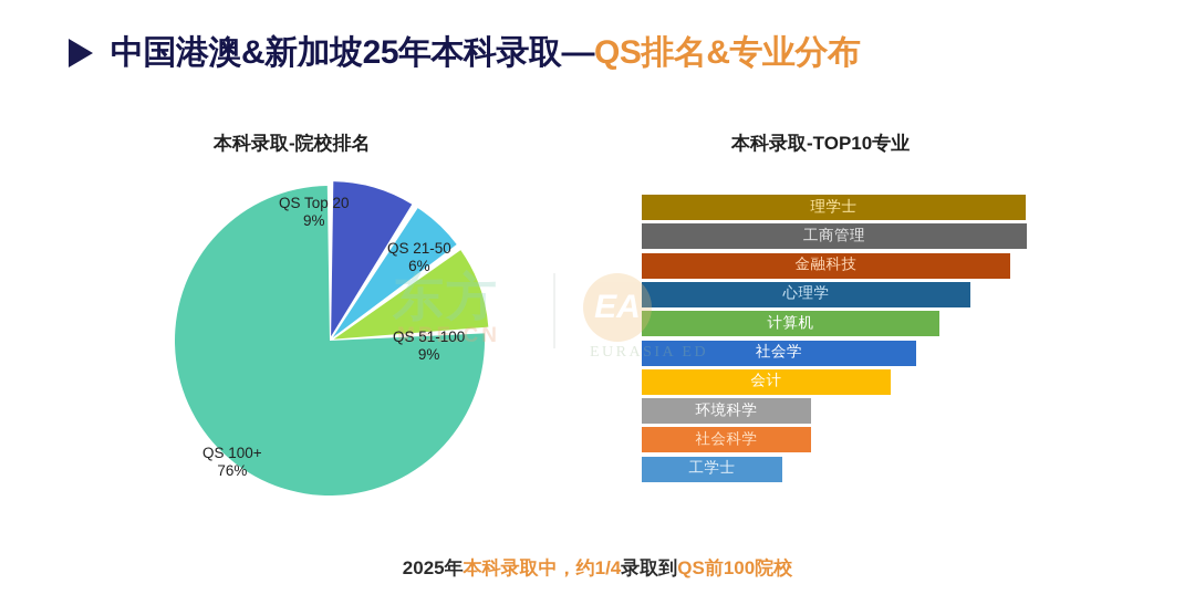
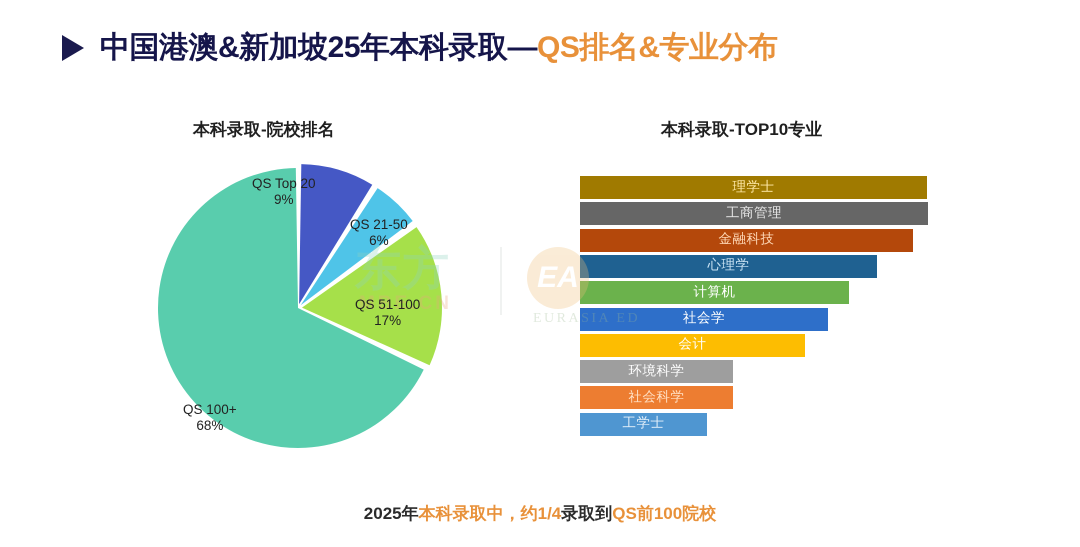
本科录取-院校排名/QS 51-100: 9% -> 17%
本科录取-院校排名/QS 100+: 76% -> 68%
